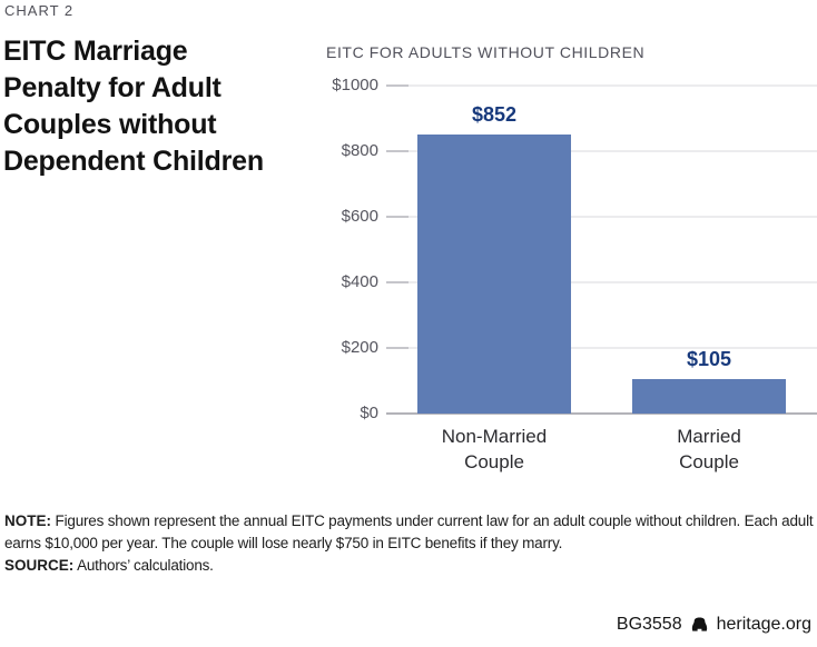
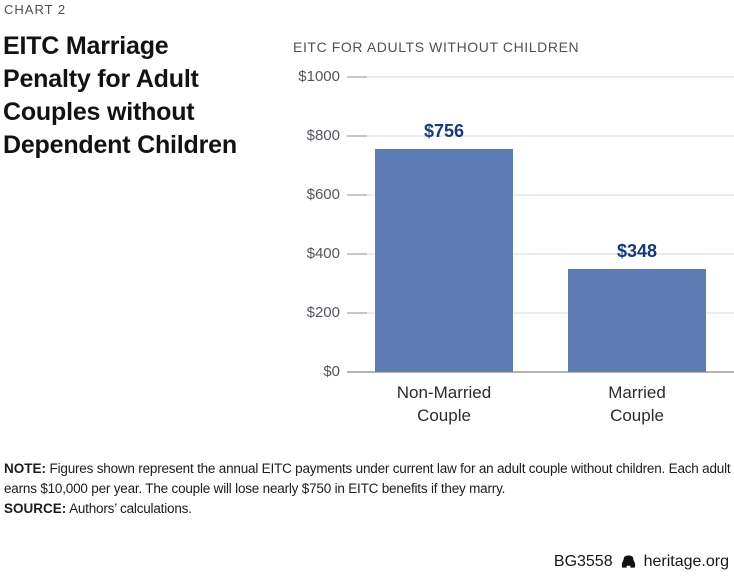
Non-Married Couple: $852 -> $756
Married Couple: $105 -> $348
